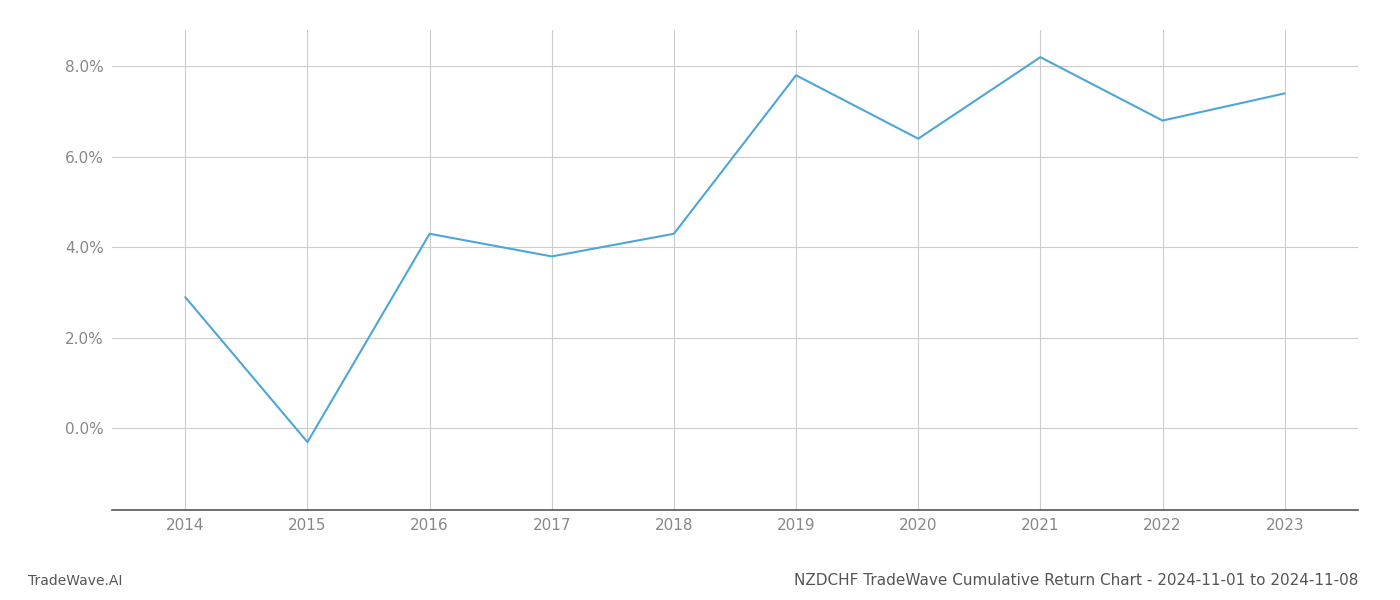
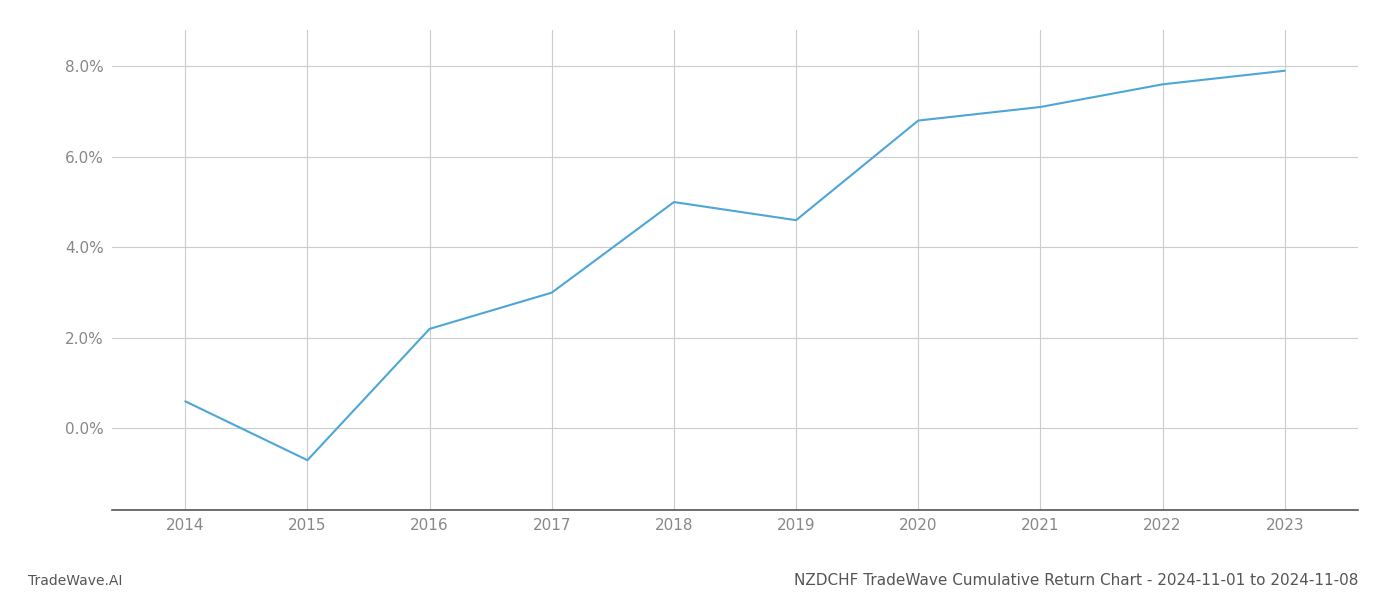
2014: 2.9% -> 0.6%
2015: -0.3% -> -0.7%
2016: 4.3% -> 2.2%
2017: 3.8% -> 3.0%
2018: 4.3% -> 5.0%
2019: 7.8% -> 4.6%
2020: 6.4% -> 6.8%
2021: 8.2% -> 7.1%
2022: 6.8% -> 7.6%
2023: 7.4% -> 7.9%
